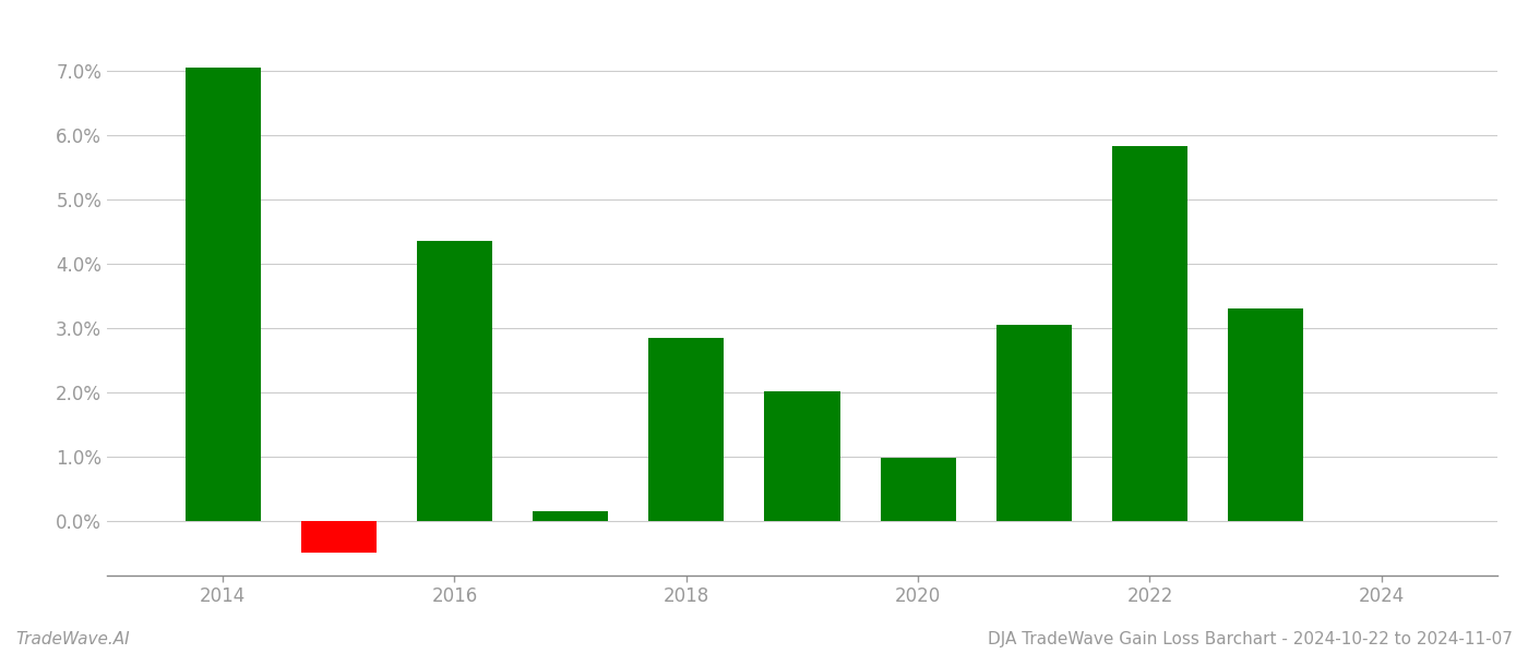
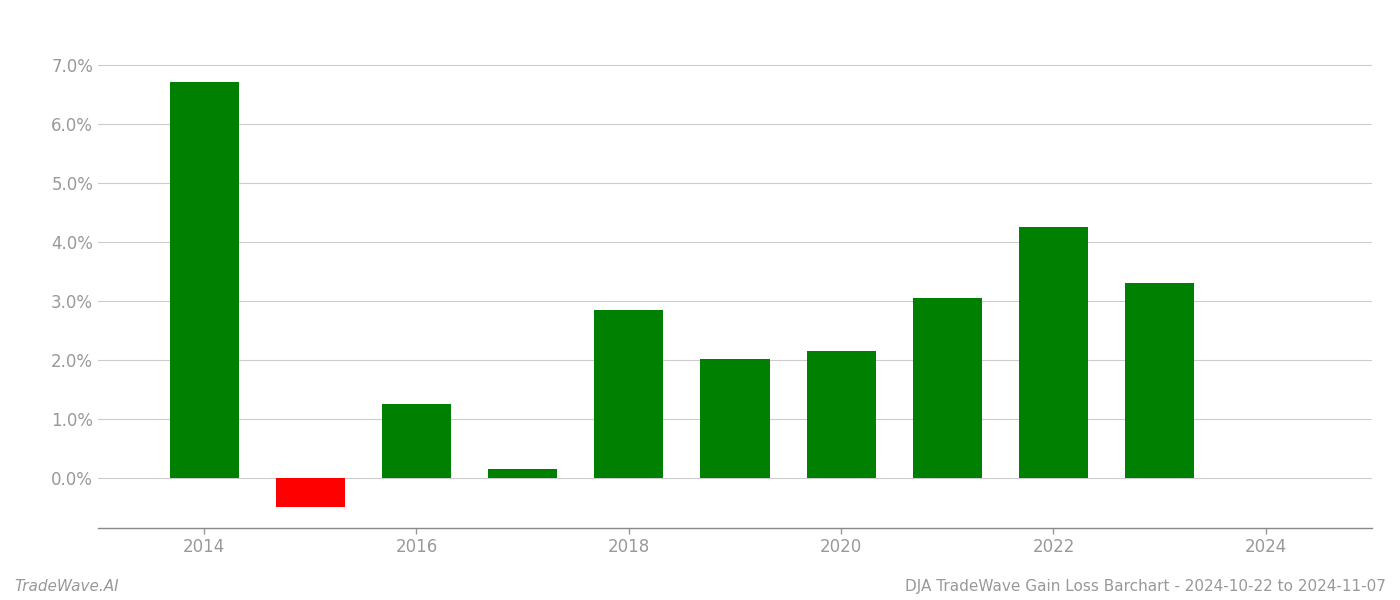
2014: 7.06% -> 6.72%
2016: 4.36% -> 1.25%
2020: 0.98% -> 2.15%
2022: 5.84% -> 4.25%
